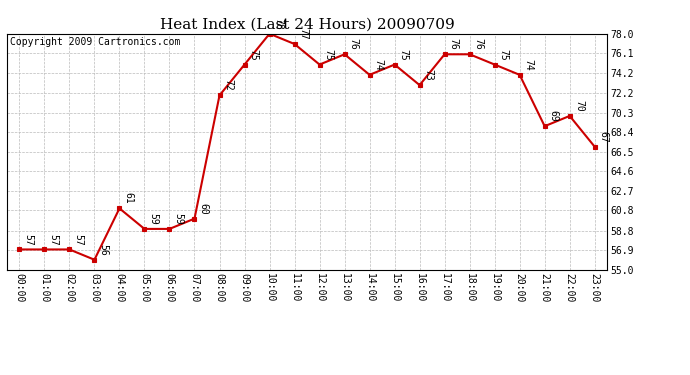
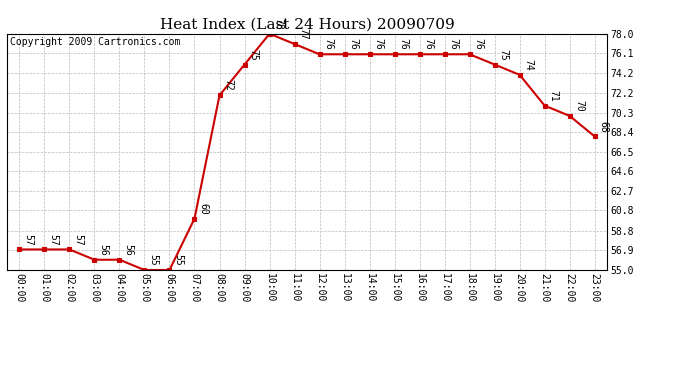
04:00: 61 -> 56
05:00: 59 -> 55
06:00: 59 -> 55
12:00: 75 -> 76
14:00: 74 -> 76
15:00: 75 -> 76
16:00: 73 -> 76
21:00: 69 -> 71
23:00: 67 -> 68
